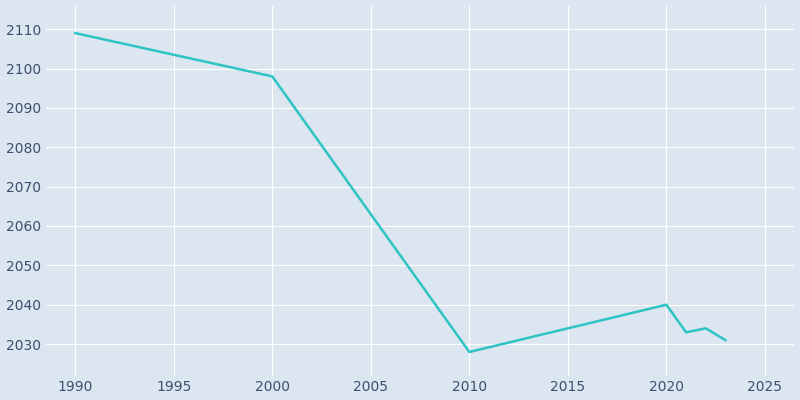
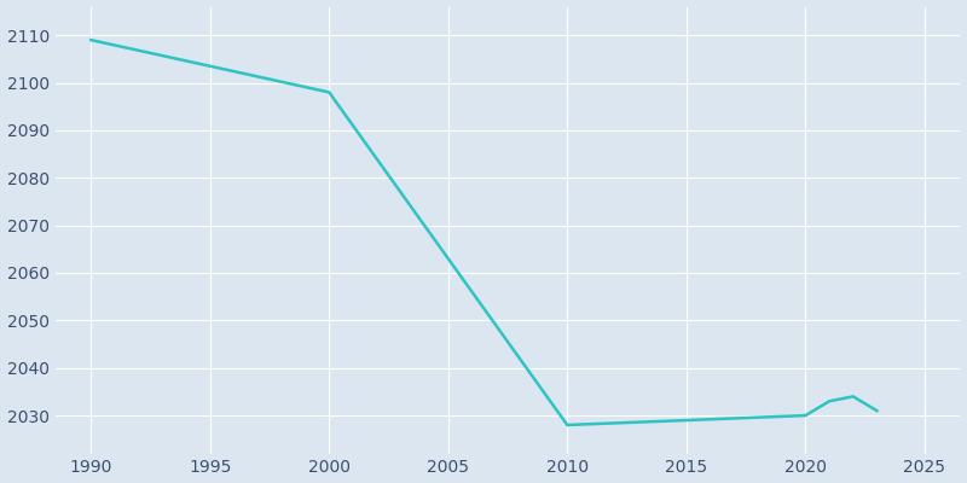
2020: 2040 -> 2030
